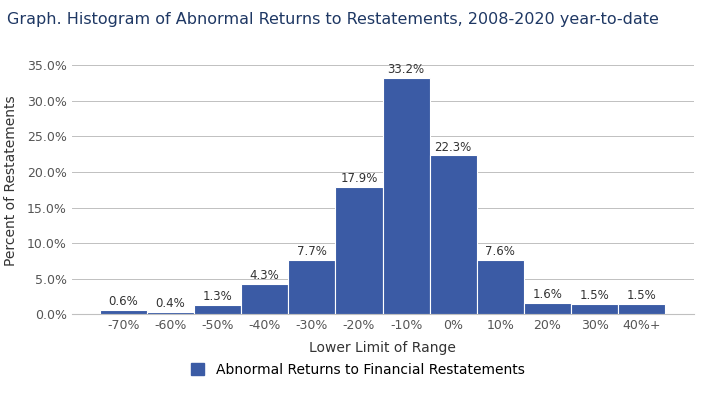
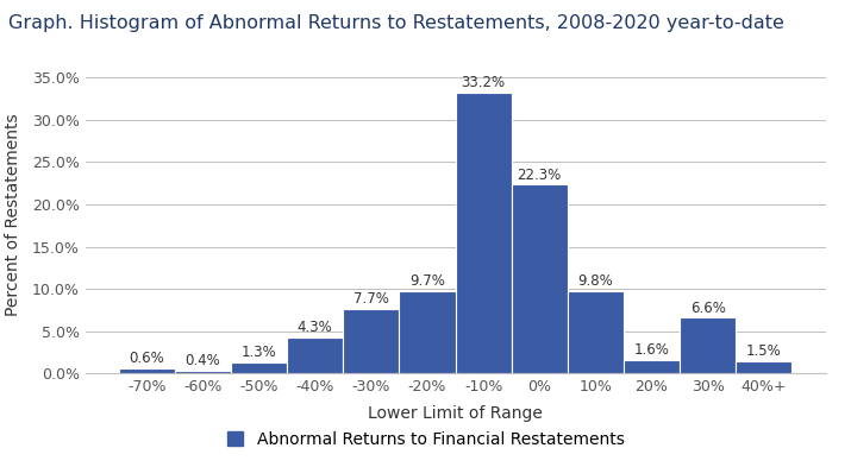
-20%: 17.9% -> 9.7%
10%: 7.6% -> 9.8%
30%: 1.5% -> 6.6%
